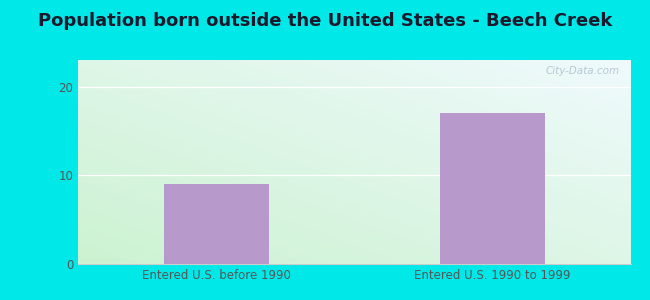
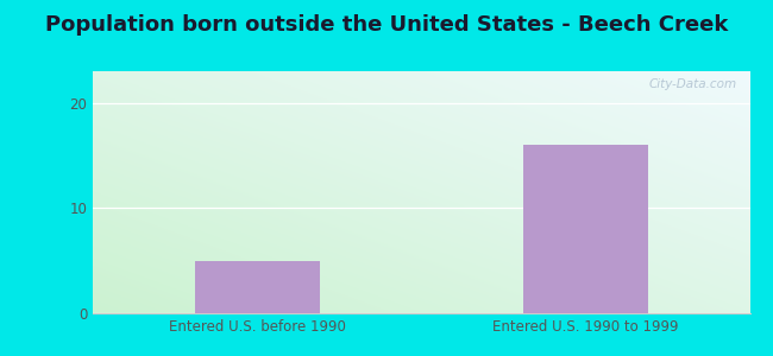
Entered U.S. before 1990: 9 -> 5
Entered U.S. 1990 to 1999: 17 -> 16
